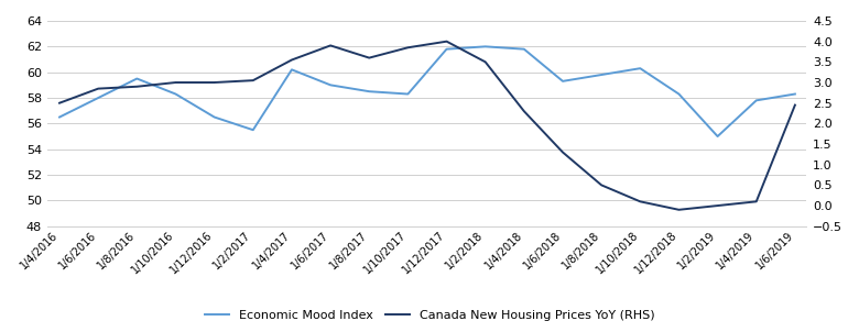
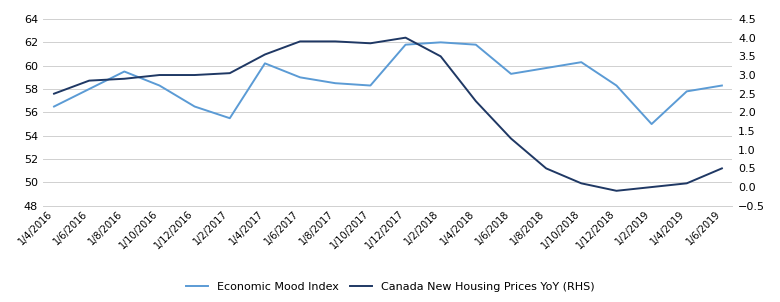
Canada New Housing Prices YoY (RHS)/1/8/2017: 3.60 -> 3.90
Canada New Housing Prices YoY (RHS)/1/6/2019: 2.45 -> 0.50
